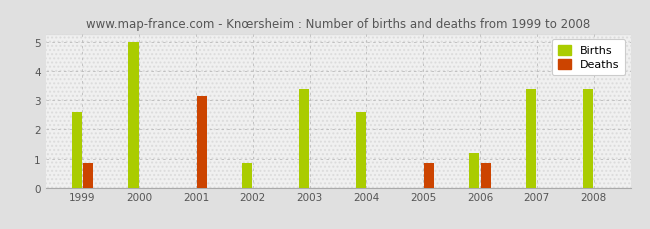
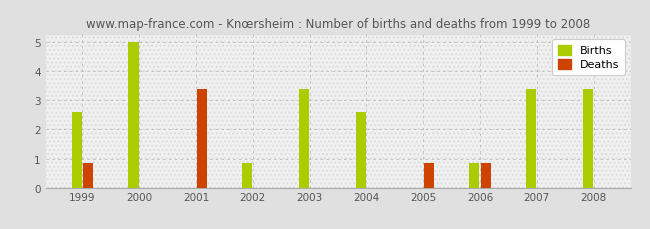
Deaths/2001: 3.15 -> 3.40
Births/2006: 1.20 -> 0.83
